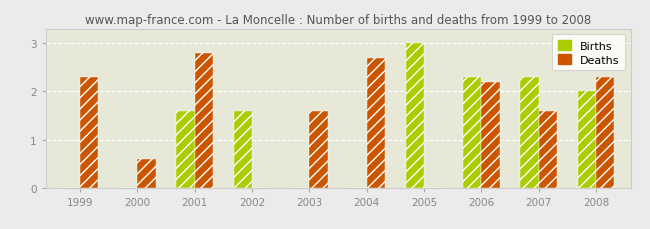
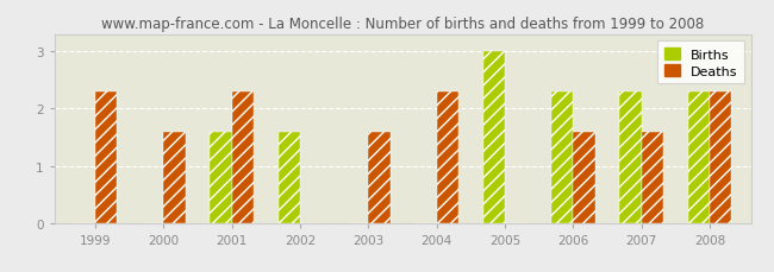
Deaths/2000: 0.6 -> 1.6
Deaths/2001: 2.8 -> 2.3
Deaths/2004: 2.7 -> 2.3
Deaths/2006: 2.2 -> 1.6
Births/2008: 2.0 -> 2.3
